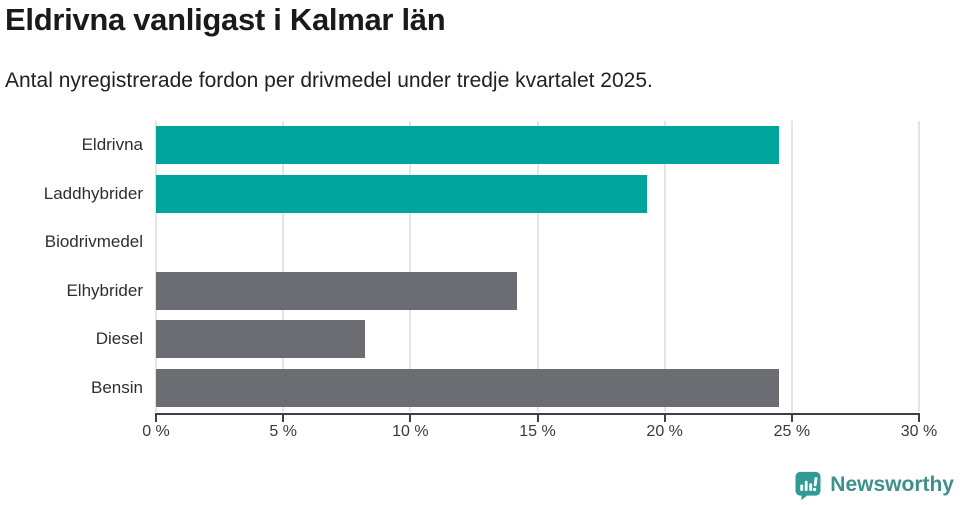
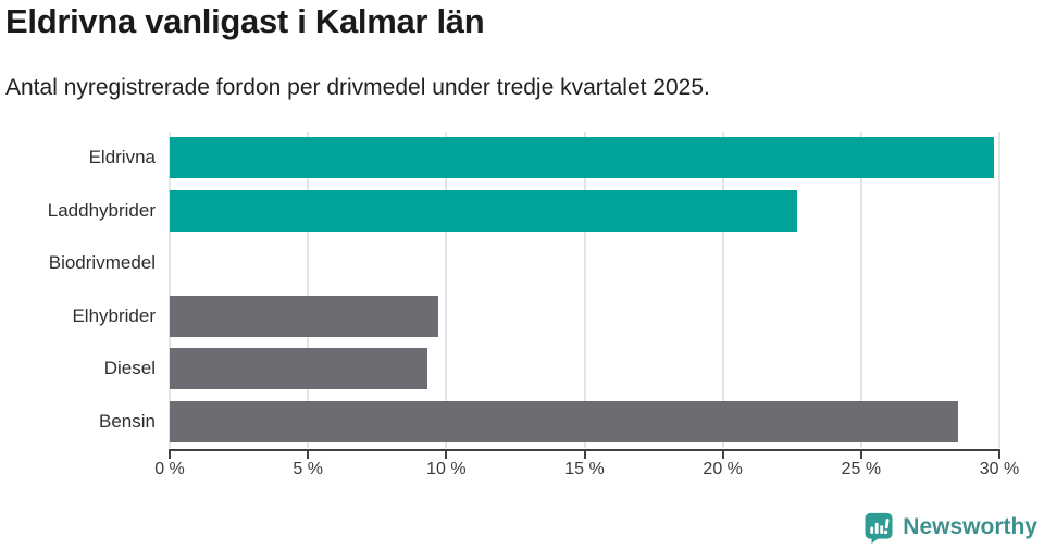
Eldrivna: 24.5% -> 29.8%
Laddhybrider: 19.3% -> 22.7%
Elhybrider: 14.2% -> 9.7%
Diesel: 8.2% -> 9.3%
Bensin: 24.5% -> 28.5%
